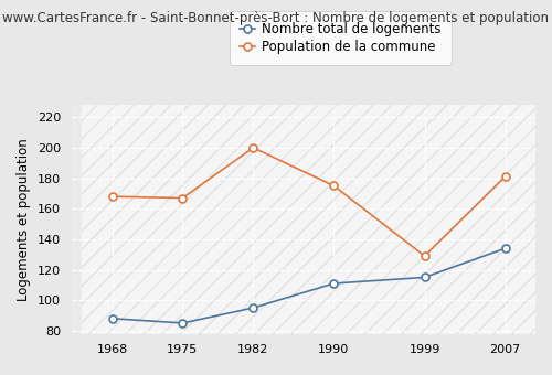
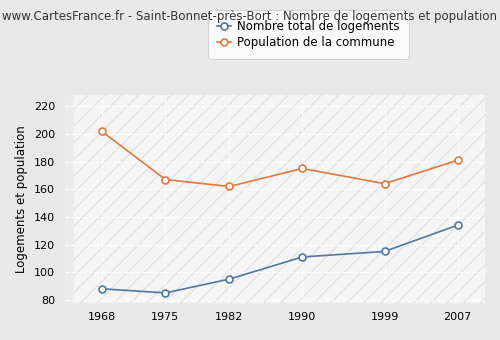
Population de la commune/1968: 168 -> 202
Population de la commune/1982: 200 -> 162
Population de la commune/1999: 129 -> 164
